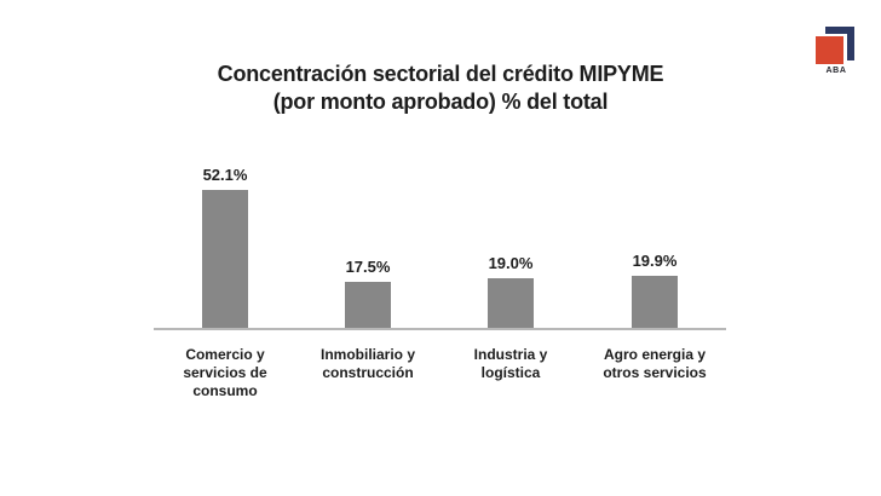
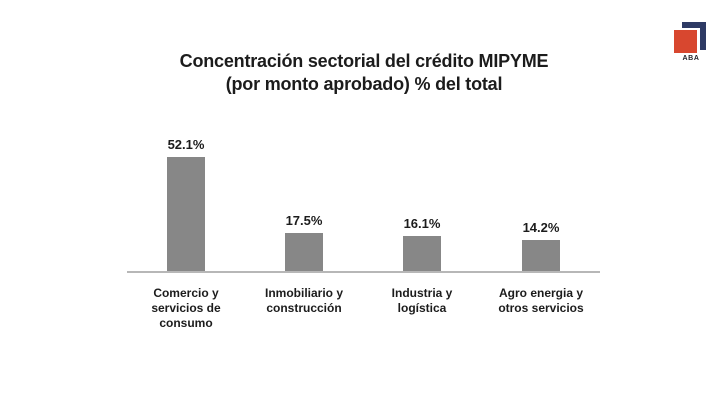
Industria y logística: 19.0% -> 16.1%
Agro energia y otros servicios: 19.9% -> 14.2%
